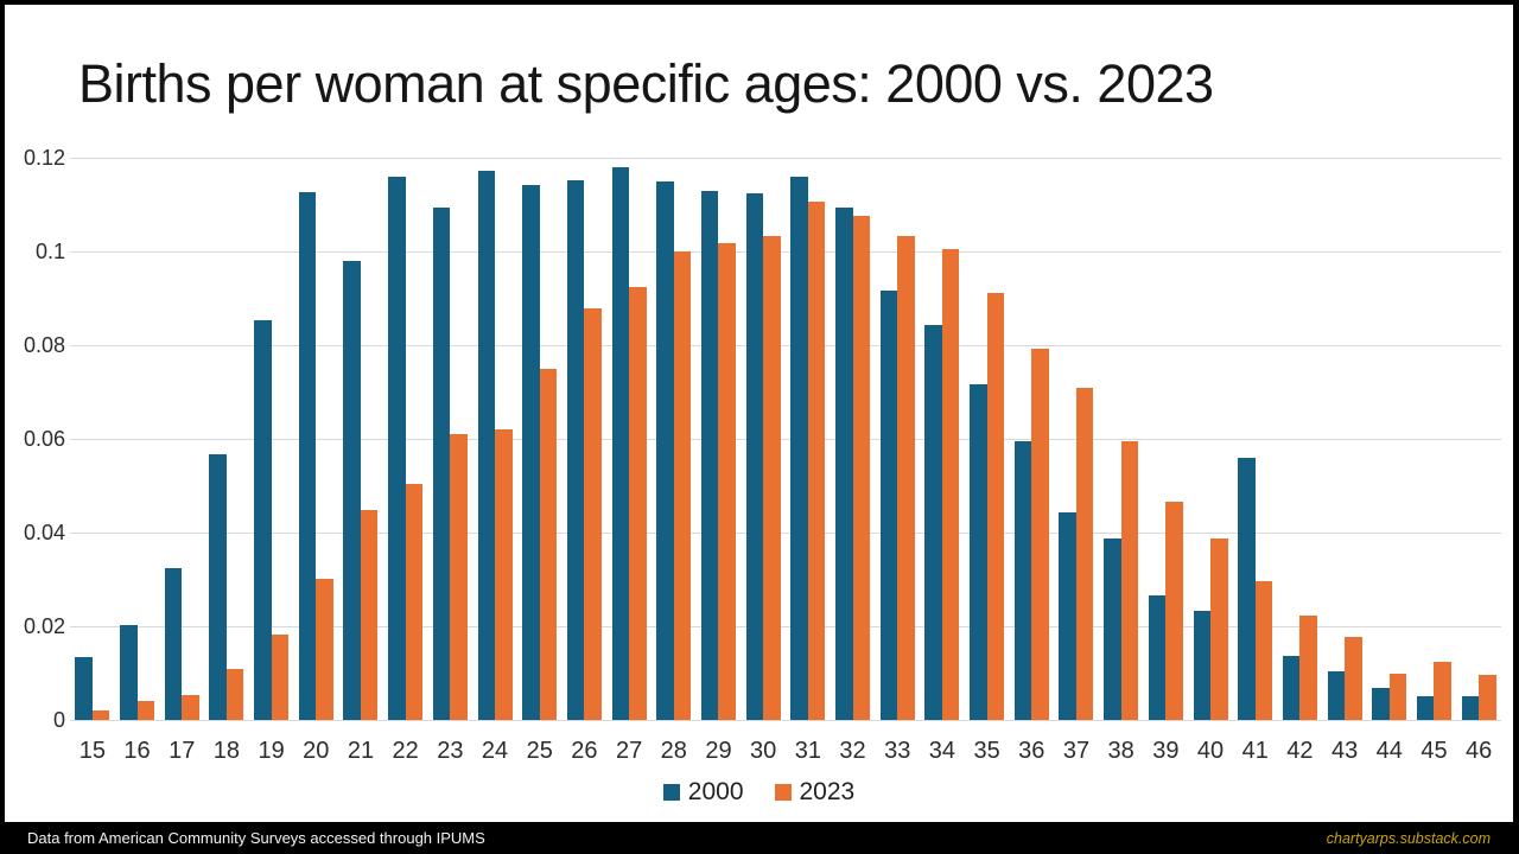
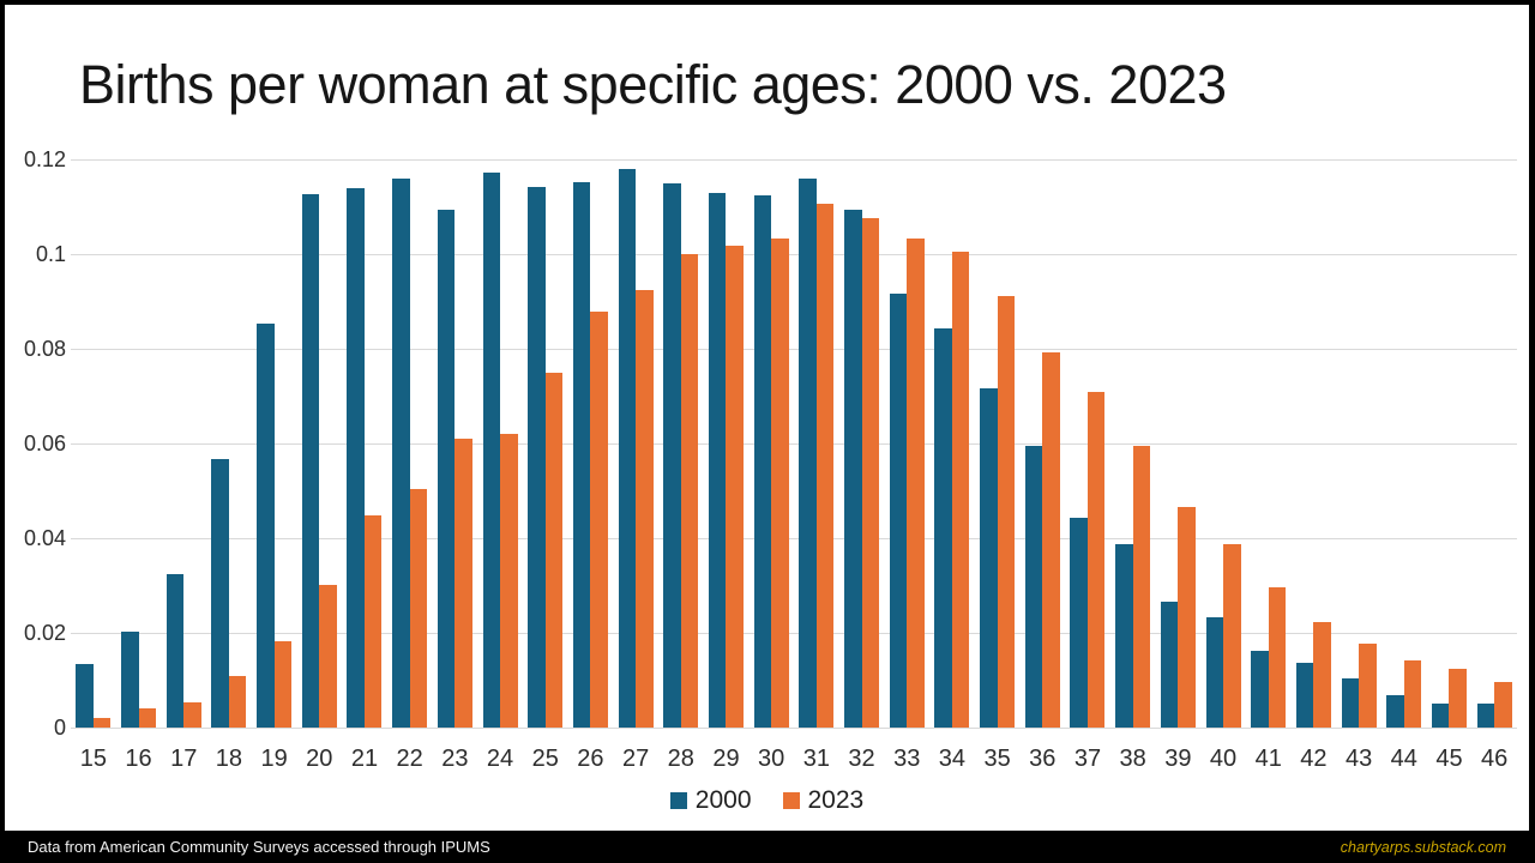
2000/21: 0.098 -> 0.114
2000/41: 0.056 -> 0.016
2023/44: 0.010 -> 0.014
